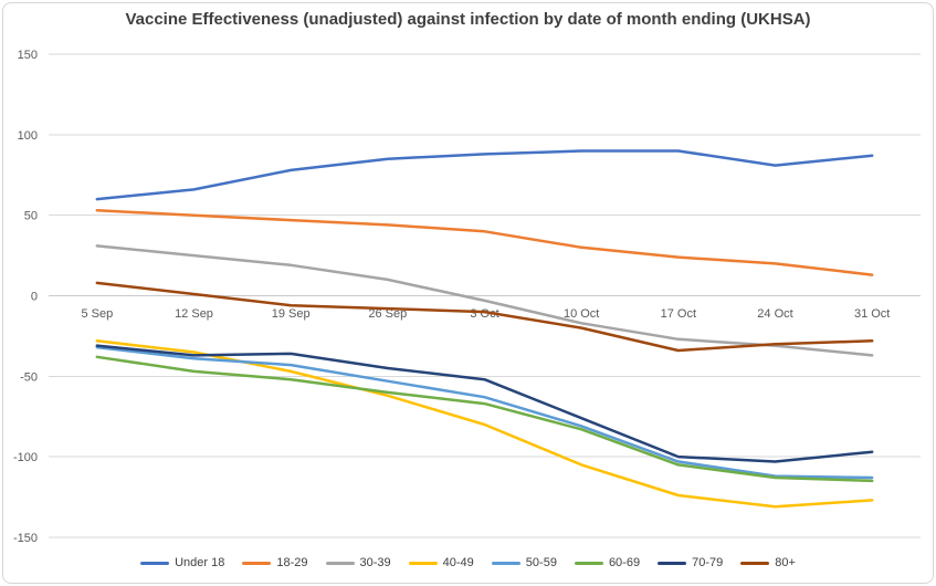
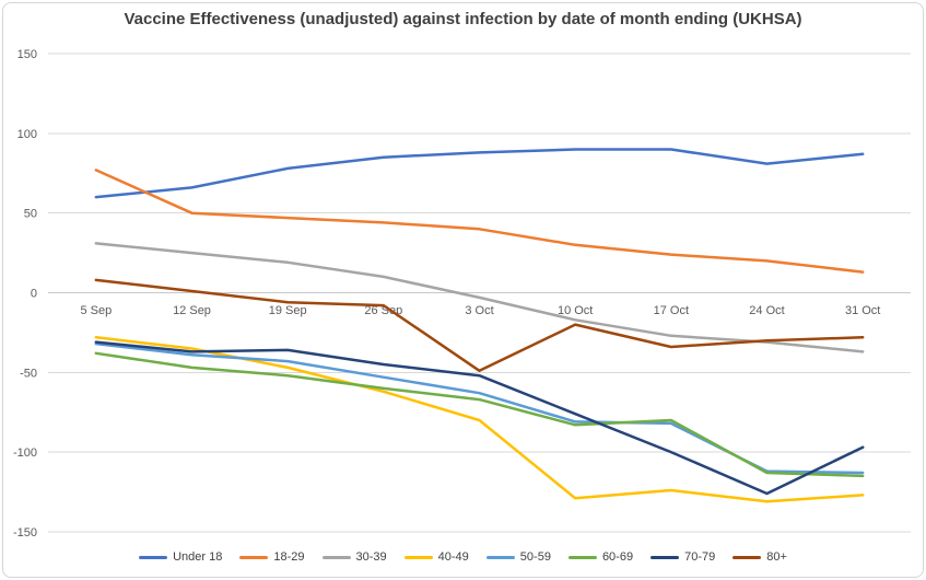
18-29/5 Sep: 53 -> 77
80+/3 Oct: -10 -> -49
40-49/10 Oct: -105 -> -129
50-59/17 Oct: -103 -> -82
60-69/17 Oct: -105 -> -80
70-79/24 Oct: -103 -> -126
